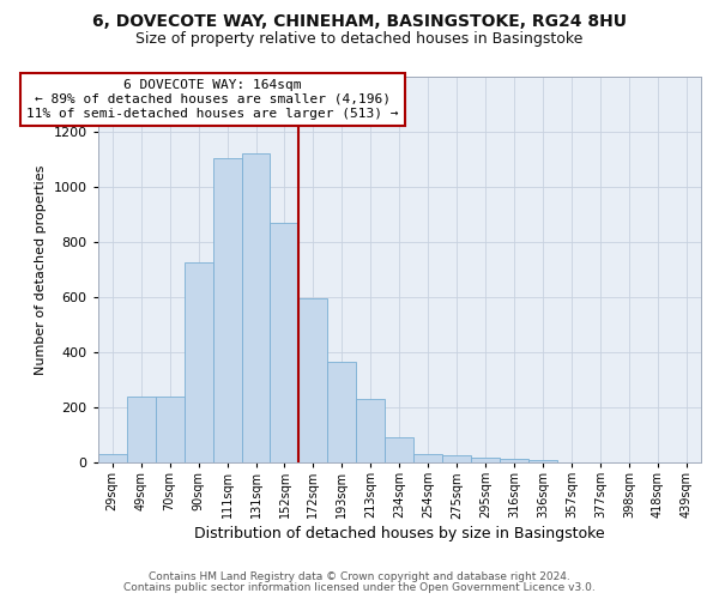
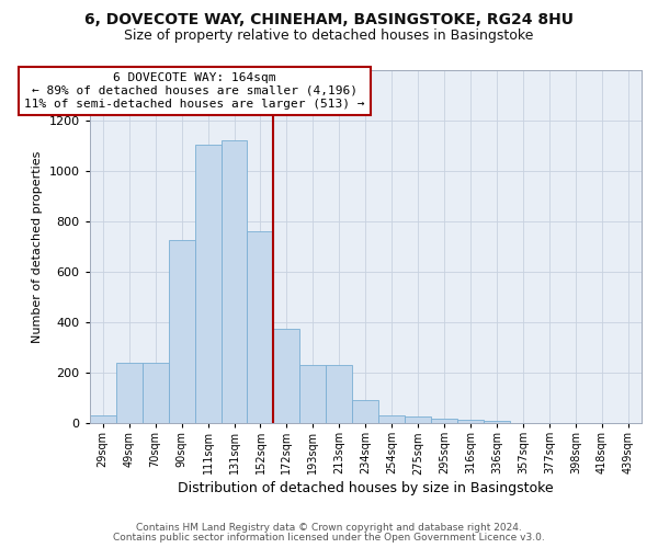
152sqm: 870 -> 760
172sqm: 595 -> 375
193sqm: 365 -> 230
